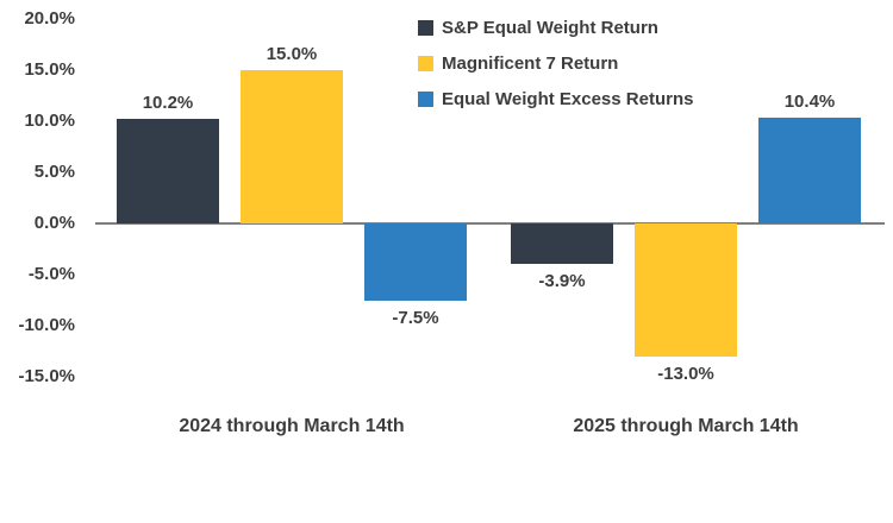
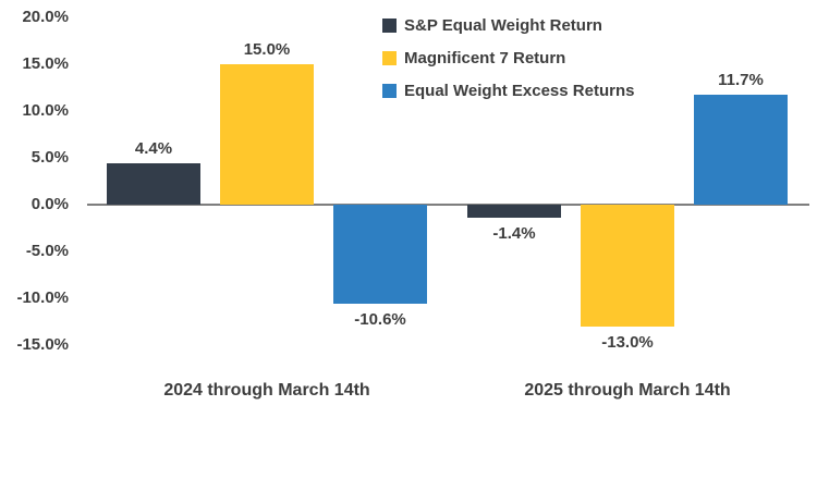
S&P Equal Weight Return/2024 through March 14th: 10.2% -> 4.4%
Equal Weight Excess Returns/2024 through March 14th: -7.5% -> -10.6%
S&P Equal Weight Return/2025 through March 14th: -3.9% -> -1.4%
Equal Weight Excess Returns/2025 through March 14th: 10.4% -> 11.7%
